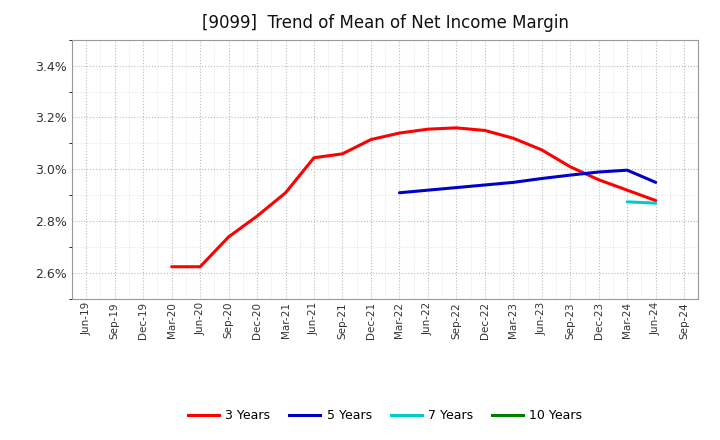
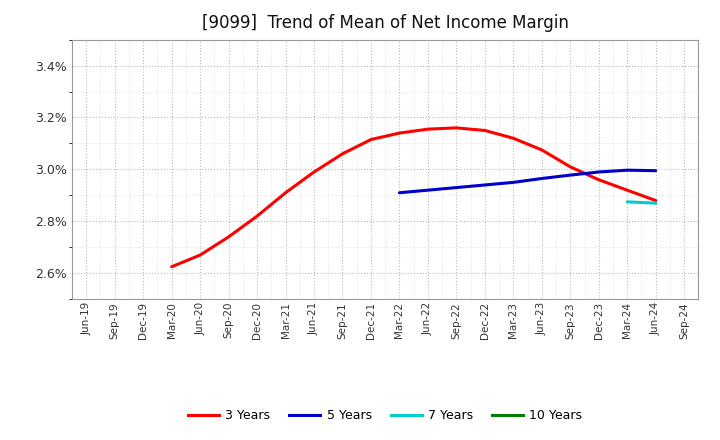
3 Years/Jun-20: 2.625% -> 2.670%
3 Years/Jun-21: 3.045% -> 2.990%
5 Years/Jun-24: 2.950% -> 2.995%
